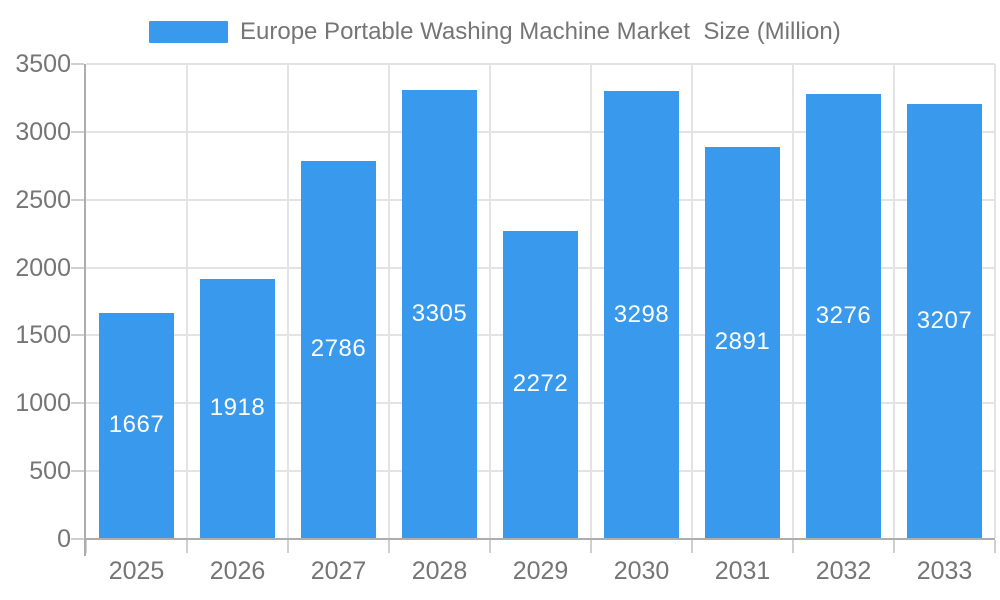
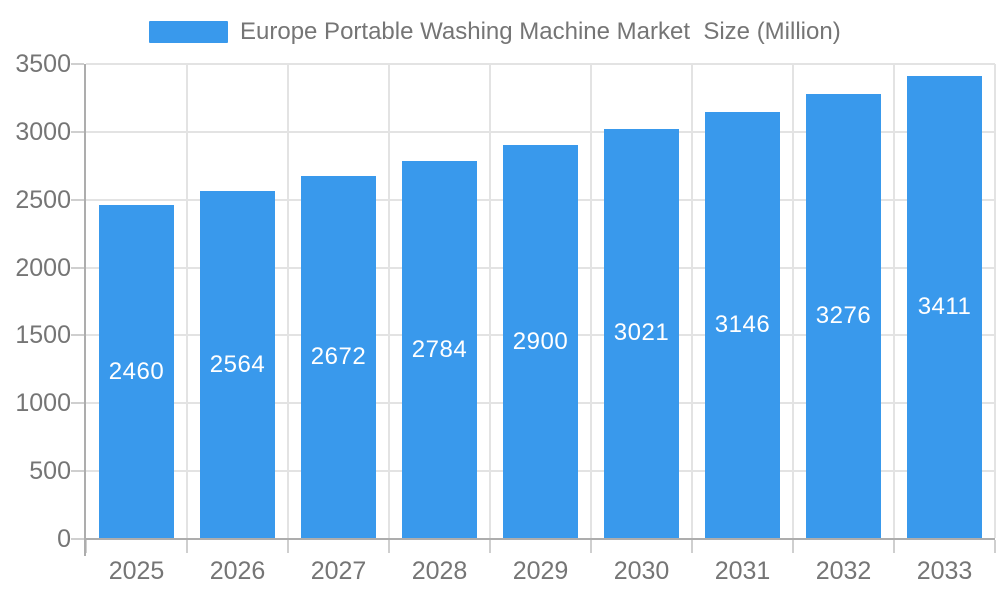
2025: 1667 -> 2460
2026: 1918 -> 2564
2027: 2786 -> 2672
2028: 3305 -> 2784
2029: 2272 -> 2900
2030: 3298 -> 3021
2031: 2891 -> 3146
2033: 3207 -> 3411
